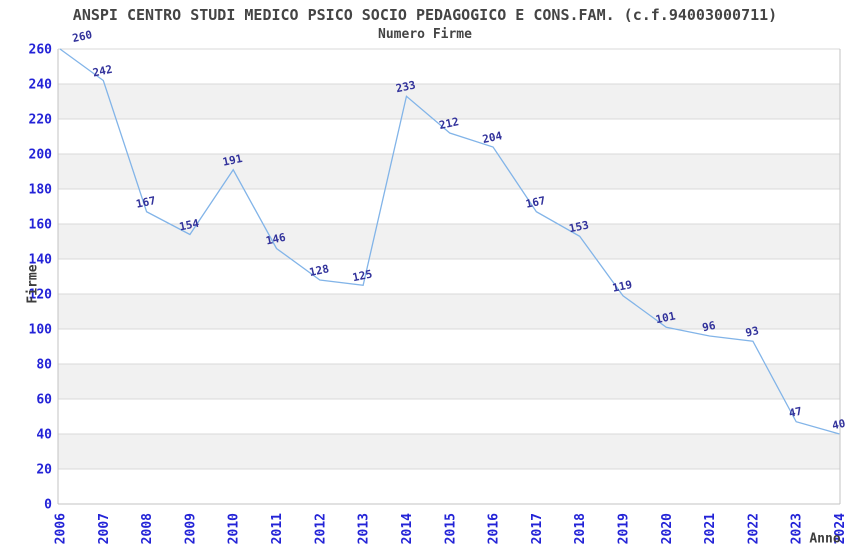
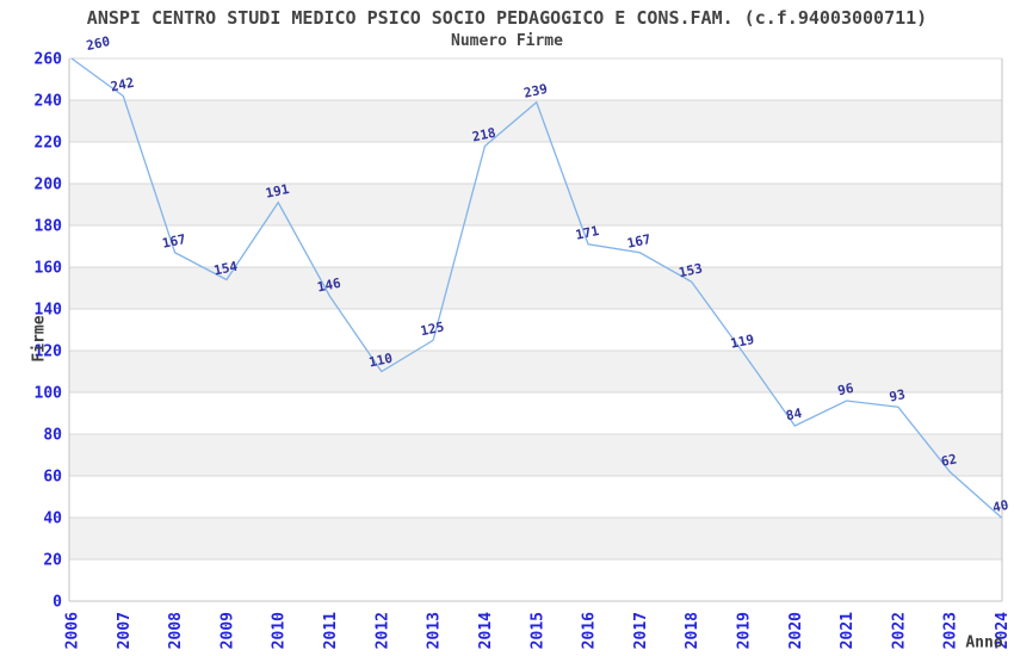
2012: 128 -> 110
2014: 233 -> 218
2015: 212 -> 239
2016: 204 -> 171
2020: 101 -> 84
2023: 47 -> 62
